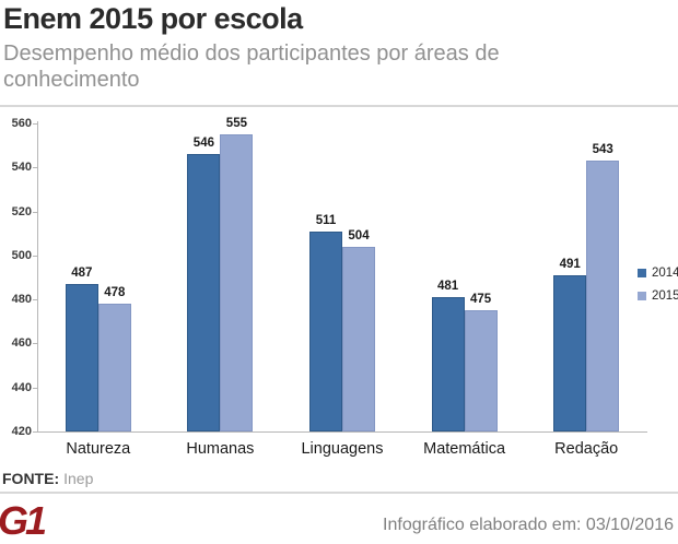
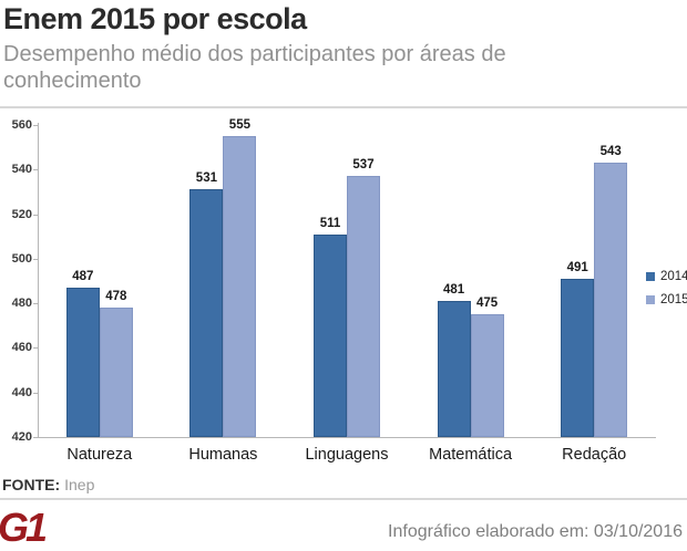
2014/Humanas: 546 -> 531
2015/Linguagens: 504 -> 537
